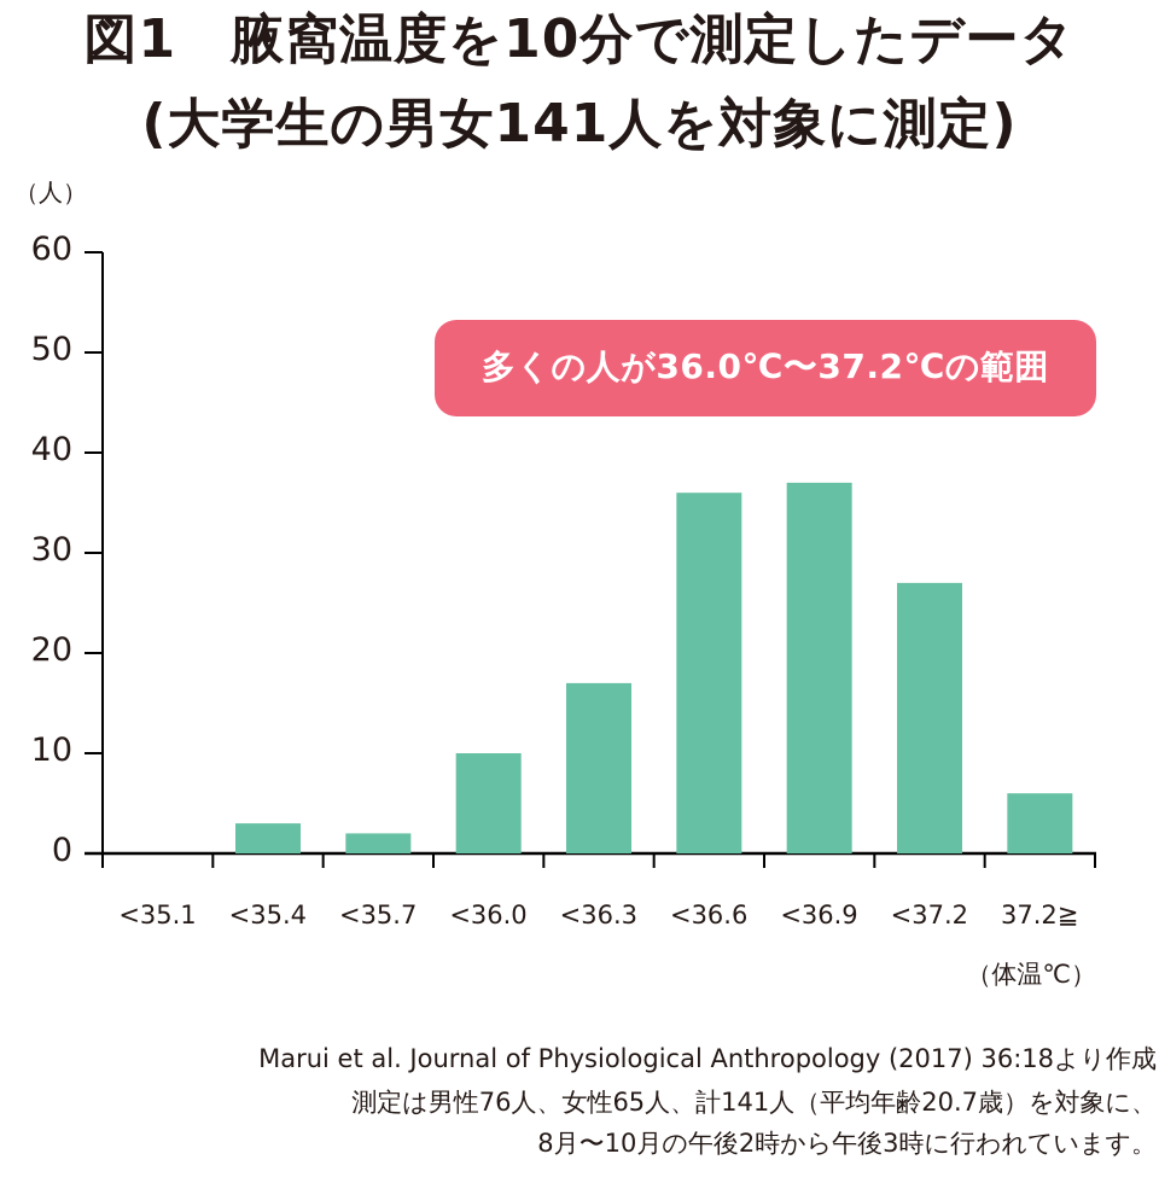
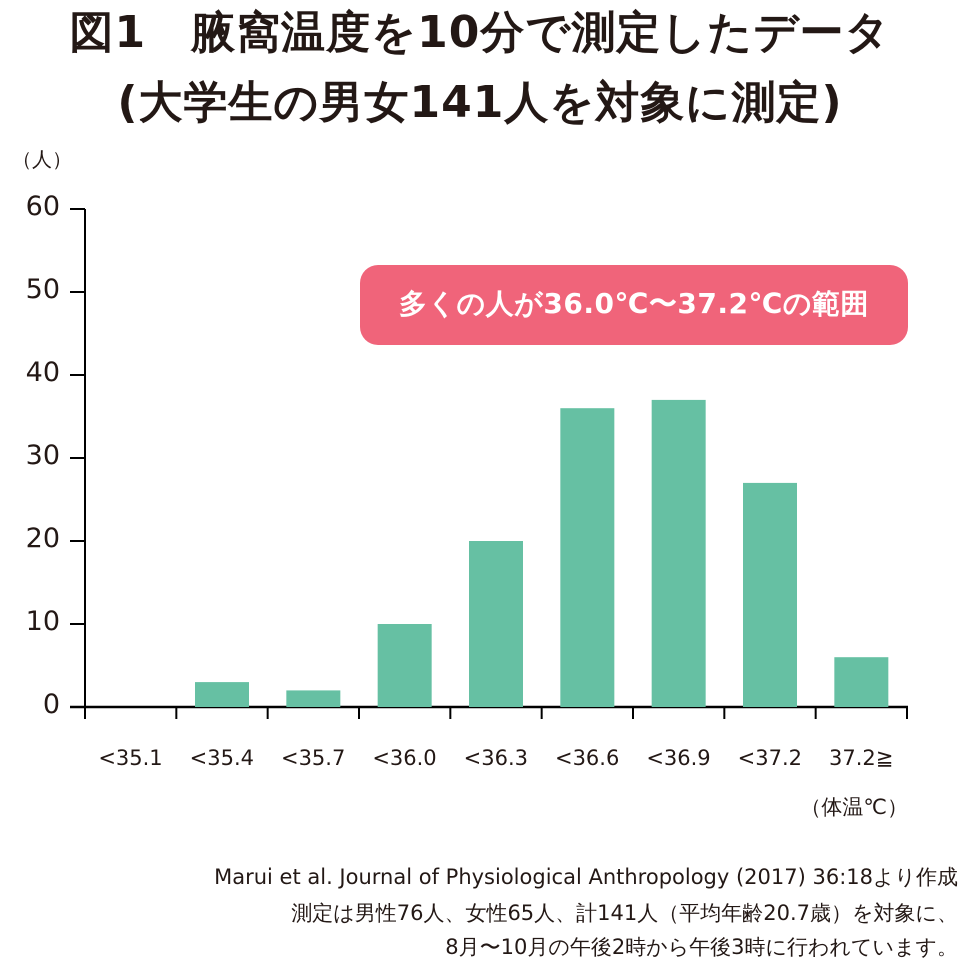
<36.3: 17 -> 20
